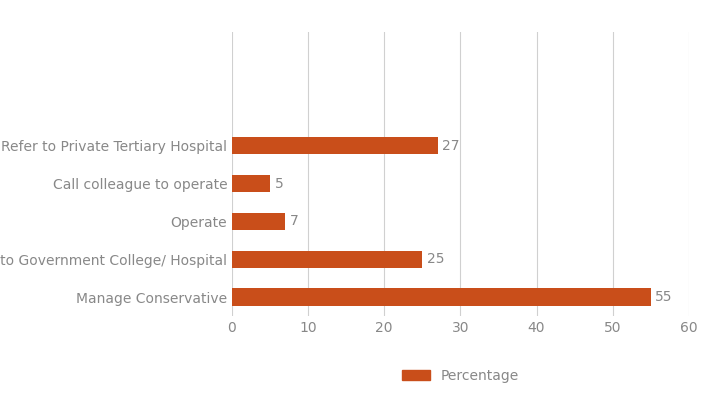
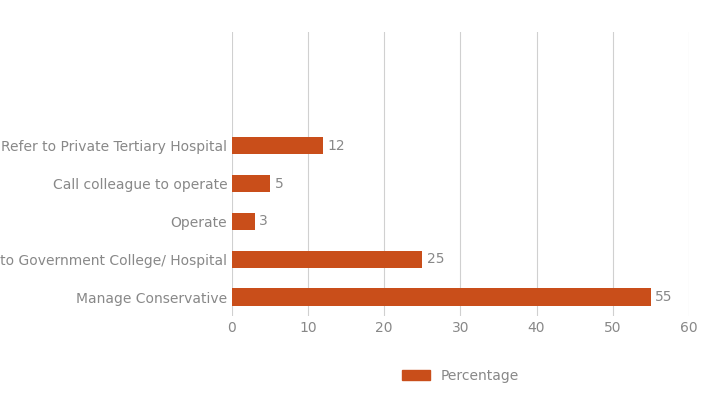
Refer to Private Tertiary Hospital: 27 -> 12
Operate: 7 -> 3
